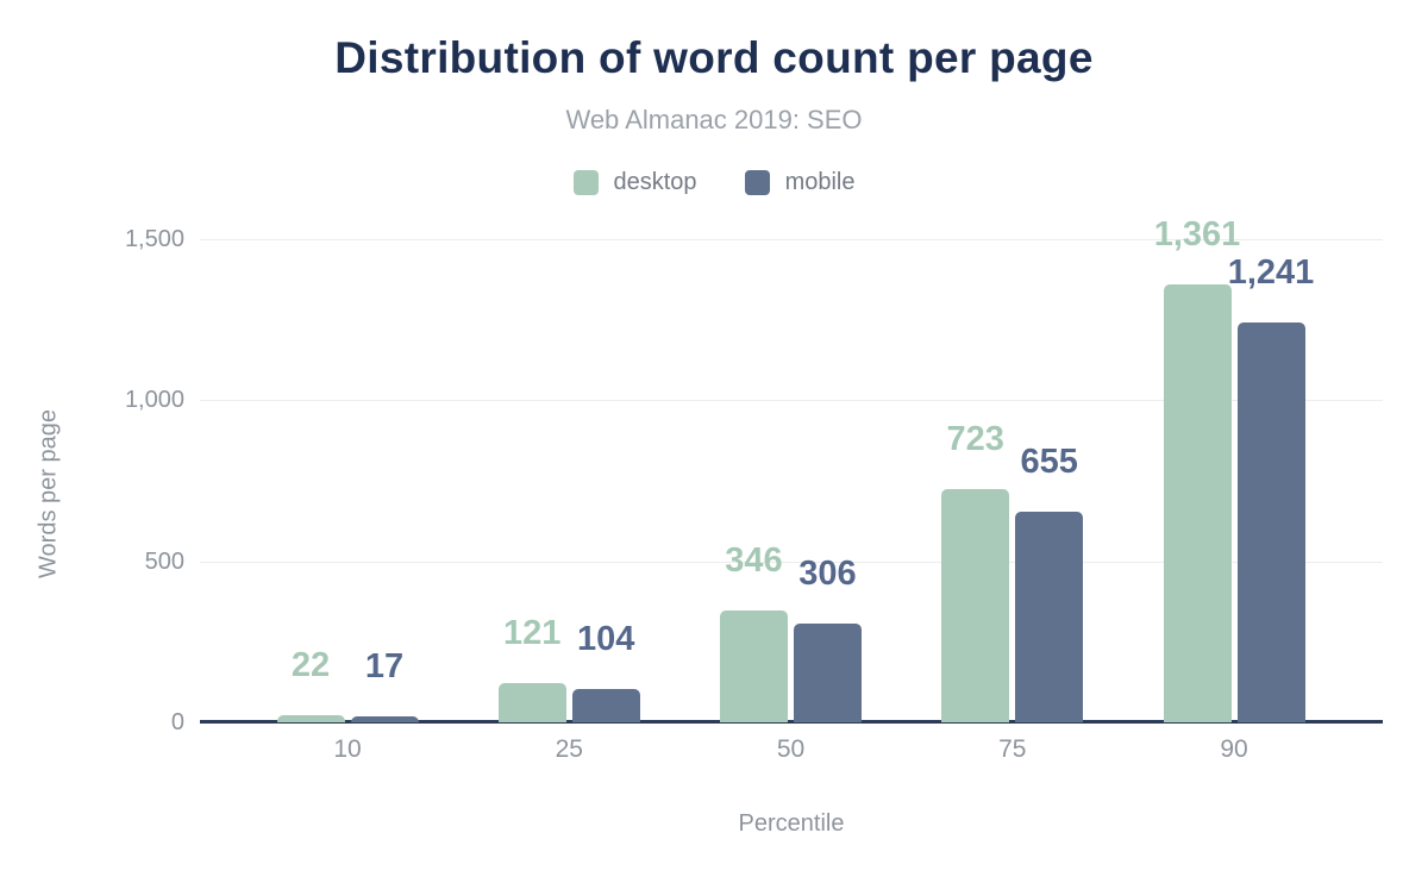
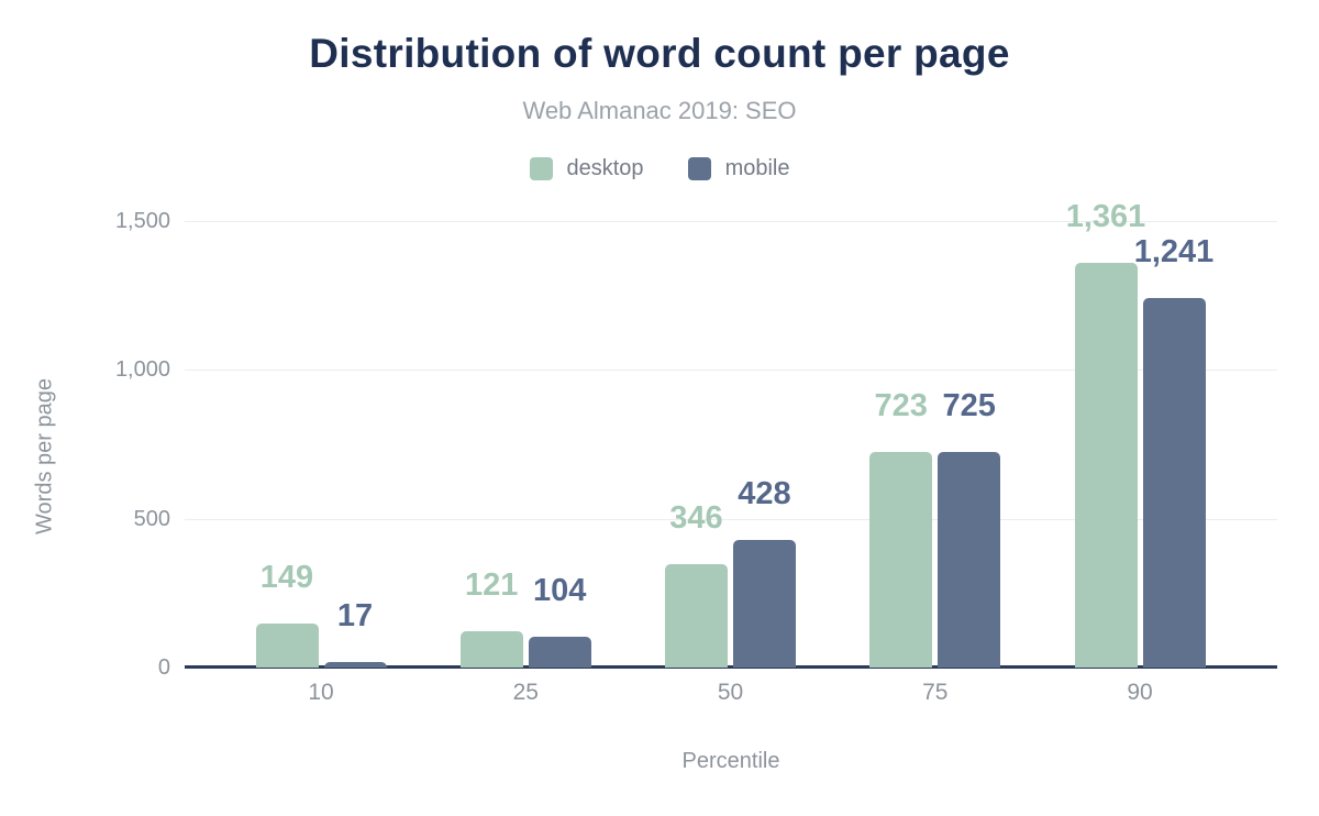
desktop/10: 22 -> 149
mobile/50: 306 -> 428
mobile/75: 655 -> 725
